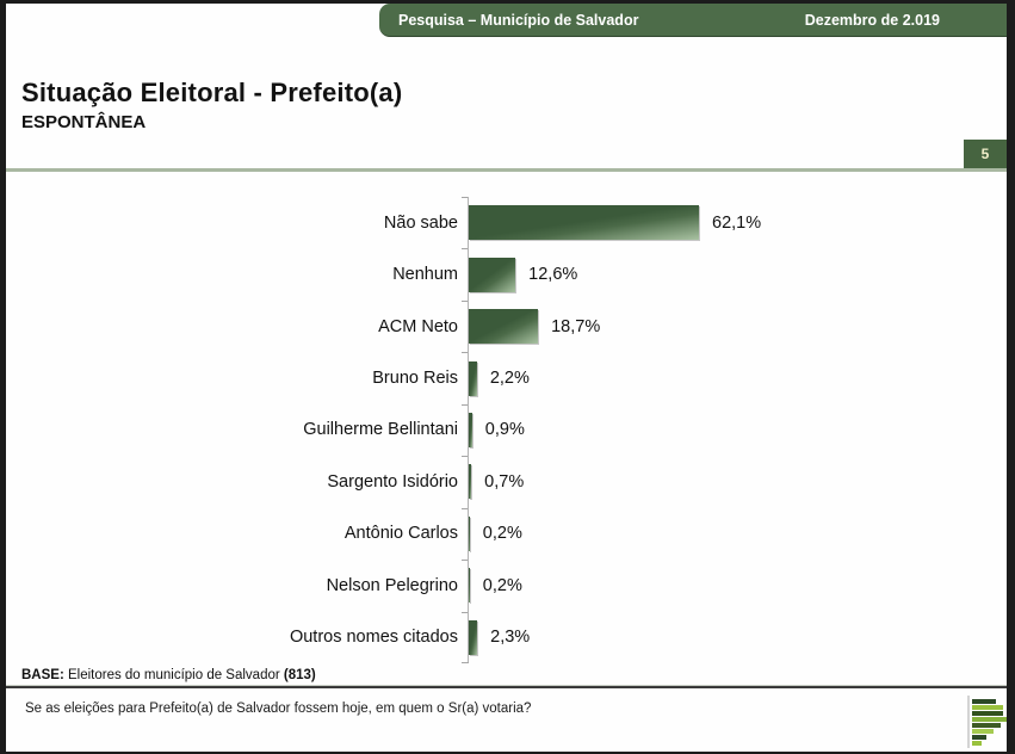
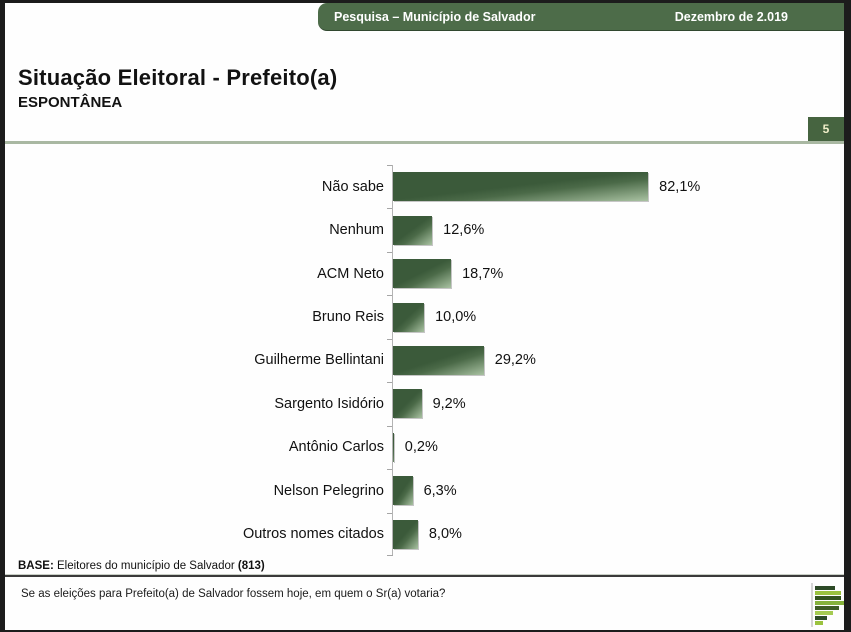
Não sabe: 62,1% -> 82,1%
Bruno Reis: 2,2% -> 10,0%
Guilherme Bellintani: 0,9% -> 29,2%
Sargento Isidório: 0,7% -> 9,2%
Nelson Pelegrino: 0,2% -> 6,3%
Outros nomes citados: 2,3% -> 8,0%
